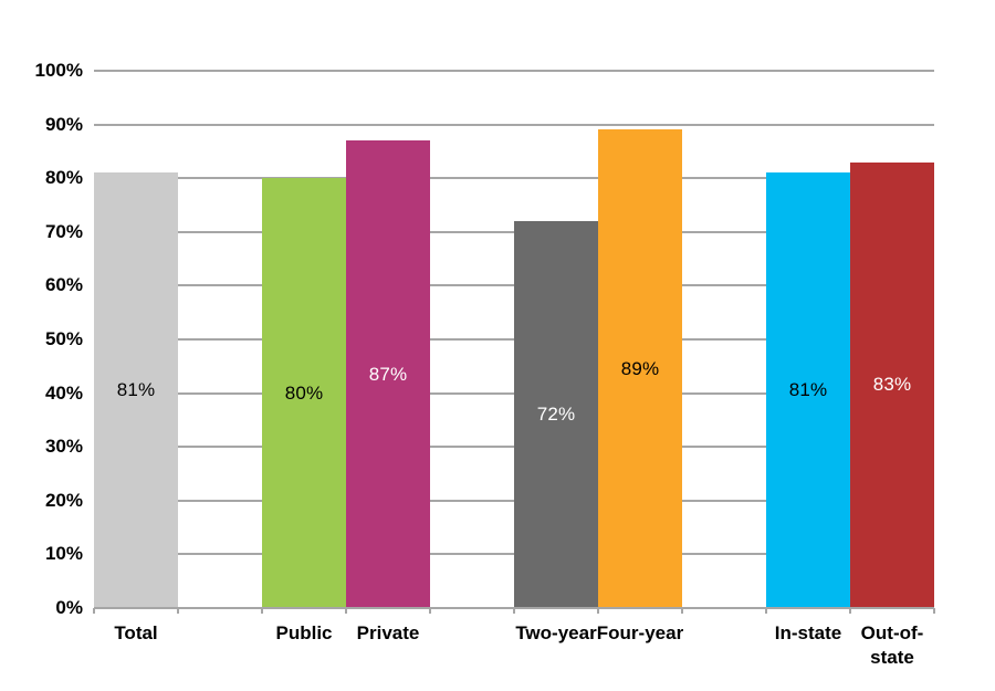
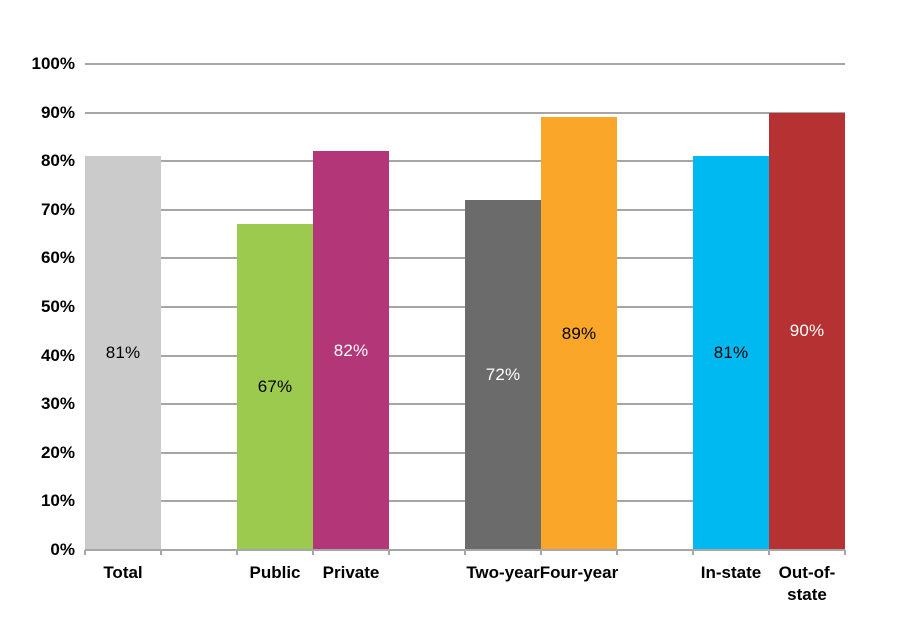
Public: 80% -> 67%
Private: 87% -> 82%
Out-of-state: 83% -> 90%
